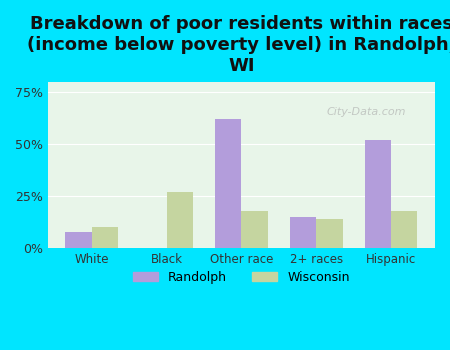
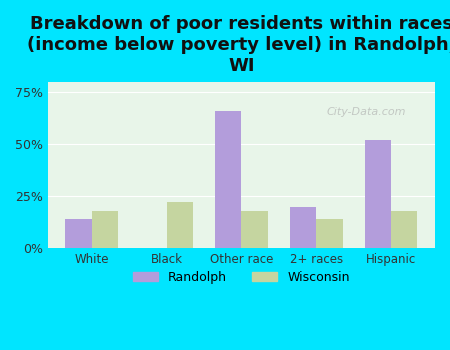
Randolph/White: 8% -> 14%
Wisconsin/White: 10% -> 18%
Wisconsin/Black: 27% -> 22%
Randolph/Other race: 62% -> 66%
Randolph/2+ races: 15% -> 20%
